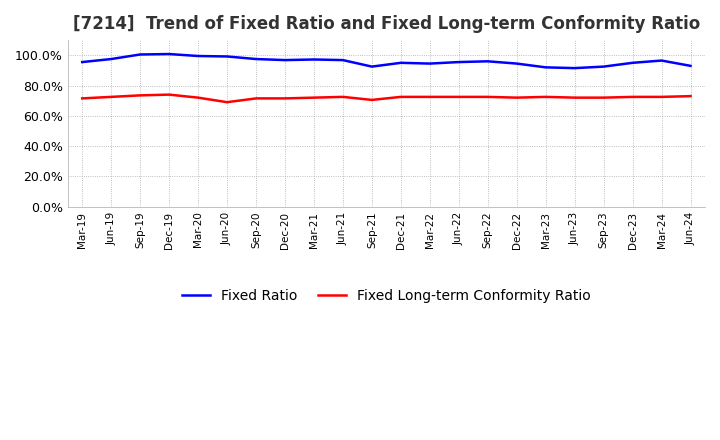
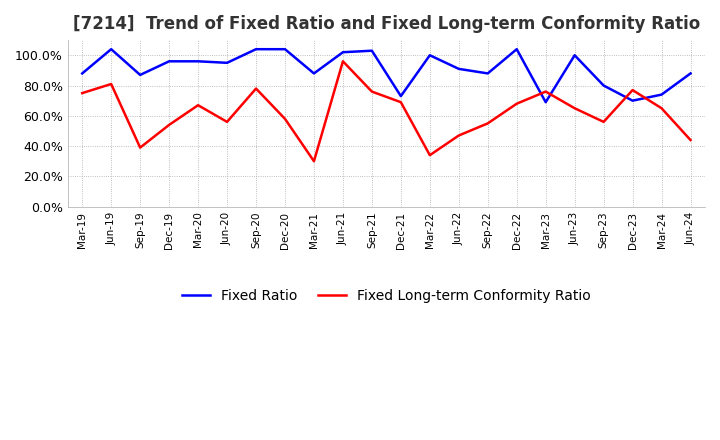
Fixed Ratio/Mar-19: 96% -> 88%
Fixed Long-term Conformity Ratio/Mar-19: 72% -> 75%
Fixed Ratio/Jun-19: 98% -> 104%
Fixed Long-term Conformity Ratio/Jun-19: 72% -> 81%
Fixed Ratio/Sep-19: 100% -> 87%
Fixed Long-term Conformity Ratio/Sep-19: 74% -> 39%
Fixed Ratio/Dec-19: 101% -> 96%
Fixed Long-term Conformity Ratio/Dec-19: 74% -> 54%
Fixed Ratio/Mar-20: 100% -> 96%
Fixed Long-term Conformity Ratio/Mar-20: 72% -> 67%
Fixed Ratio/Jun-20: 99% -> 95%
Fixed Long-term Conformity Ratio/Jun-20: 69% -> 56%
Fixed Ratio/Sep-20: 98% -> 104%
Fixed Long-term Conformity Ratio/Sep-20: 72% -> 78%
Fixed Ratio/Dec-20: 97% -> 104%
Fixed Long-term Conformity Ratio/Dec-20: 72% -> 58%
Fixed Ratio/Mar-21: 97% -> 88%
Fixed Long-term Conformity Ratio/Mar-21: 72% -> 30%
Fixed Ratio/Jun-21: 97% -> 102%
Fixed Long-term Conformity Ratio/Jun-21: 72% -> 96%
Fixed Ratio/Sep-21: 92% -> 103%
Fixed Long-term Conformity Ratio/Sep-21: 70% -> 76%
Fixed Ratio/Dec-21: 95% -> 73%
Fixed Long-term Conformity Ratio/Dec-21: 72% -> 69%
Fixed Ratio/Mar-22: 94% -> 100%
Fixed Long-term Conformity Ratio/Mar-22: 72% -> 34%
Fixed Ratio/Jun-22: 96% -> 91%
Fixed Long-term Conformity Ratio/Jun-22: 72% -> 47%
Fixed Ratio/Sep-22: 96% -> 88%
Fixed Long-term Conformity Ratio/Sep-22: 72% -> 55%
Fixed Ratio/Dec-22: 94% -> 104%
Fixed Long-term Conformity Ratio/Dec-22: 72% -> 68%
Fixed Ratio/Mar-23: 92% -> 69%
Fixed Long-term Conformity Ratio/Mar-23: 72% -> 76%
Fixed Ratio/Jun-23: 92% -> 100%
Fixed Long-term Conformity Ratio/Jun-23: 72% -> 65%
Fixed Ratio/Sep-23: 92% -> 80%
Fixed Long-term Conformity Ratio/Sep-23: 72% -> 56%
Fixed Ratio/Dec-23: 95% -> 70%
Fixed Long-term Conformity Ratio/Dec-23: 72% -> 77%
Fixed Ratio/Mar-24: 96% -> 74%
Fixed Long-term Conformity Ratio/Mar-24: 72% -> 65%
Fixed Ratio/Jun-24: 93% -> 88%
Fixed Long-term Conformity Ratio/Jun-24: 73% -> 44%
